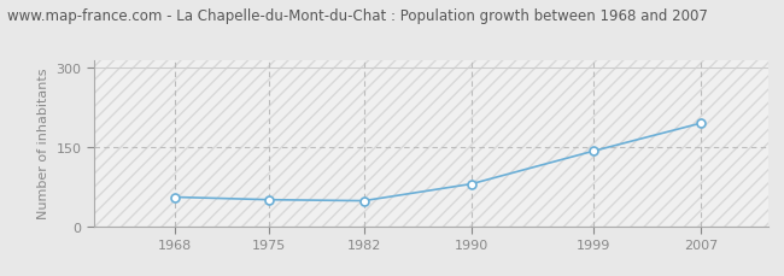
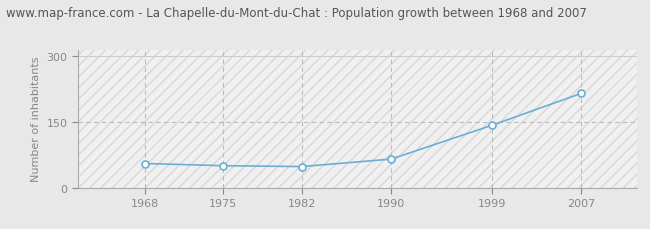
1990: 80 -> 65
2007: 195 -> 215
